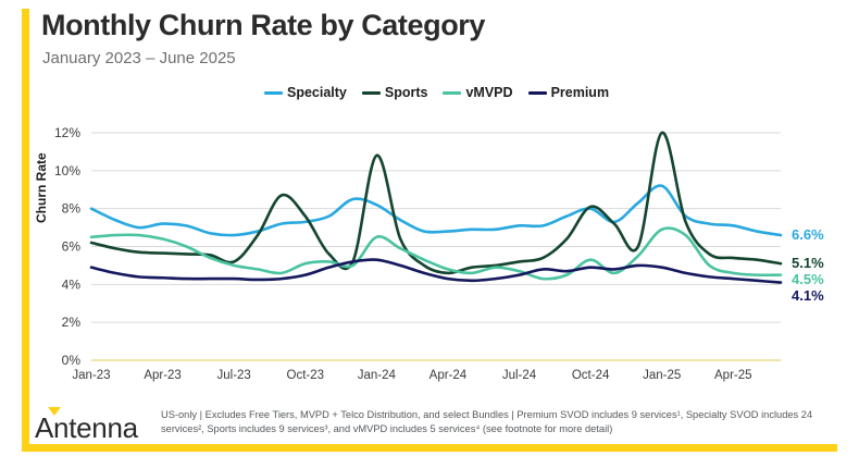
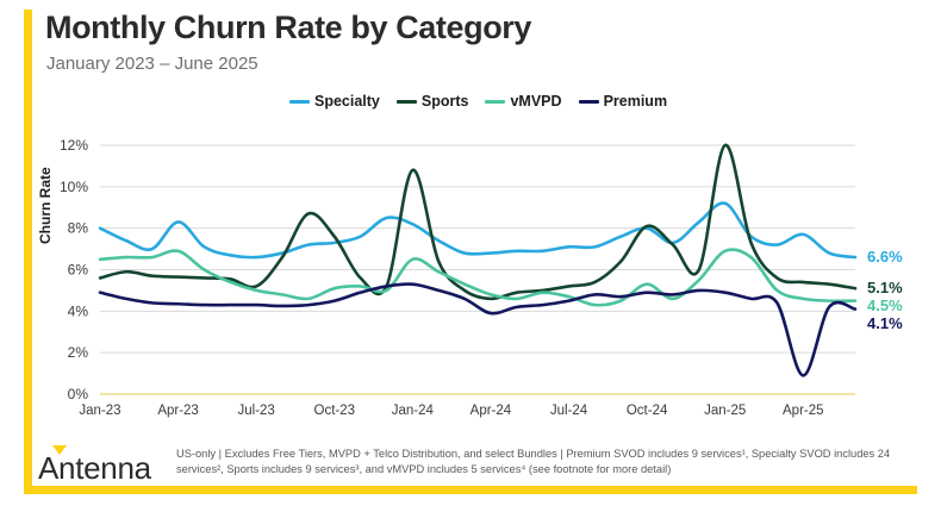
Sports/Jan-23: 6.2% -> 5.6%
Specialty/Apr-23: 7.2% -> 8.3%
vMVPD/Apr-23: 6.4% -> 6.9%
Premium/Apr-24: 4.3% -> 3.9%
Specialty/Apr-25: 7.1% -> 7.7%
Premium/Apr-25: 4.3% -> 0.9%
